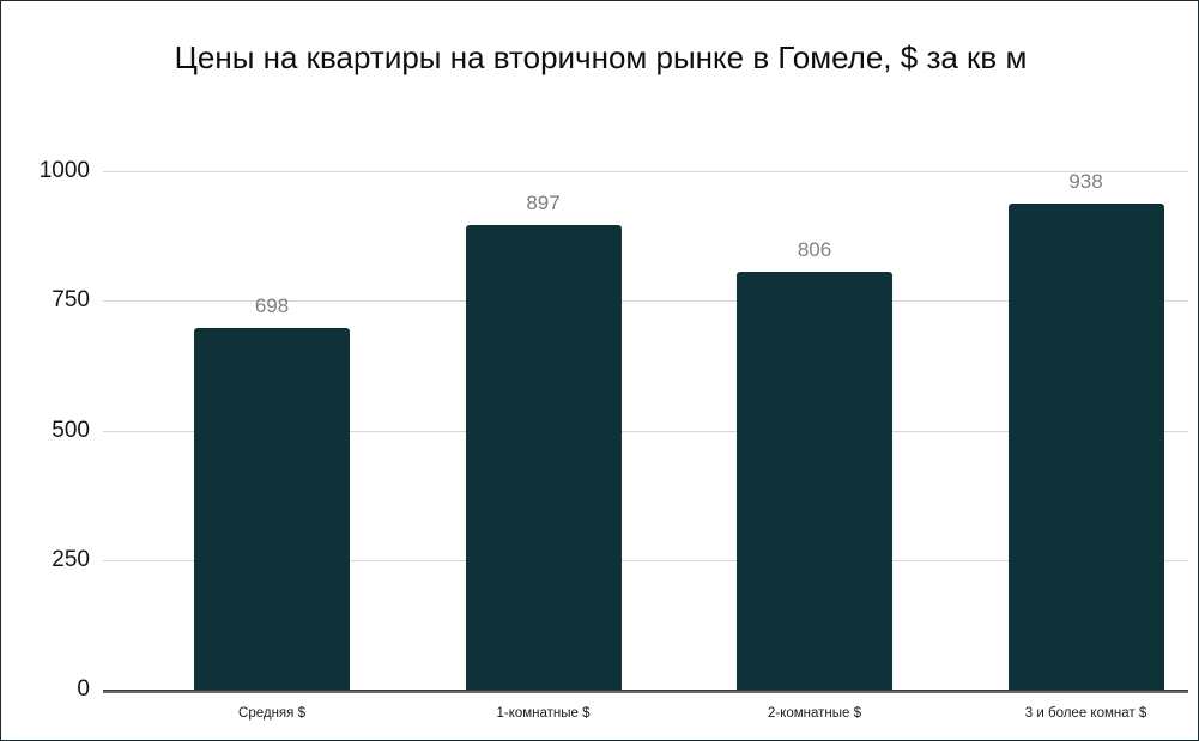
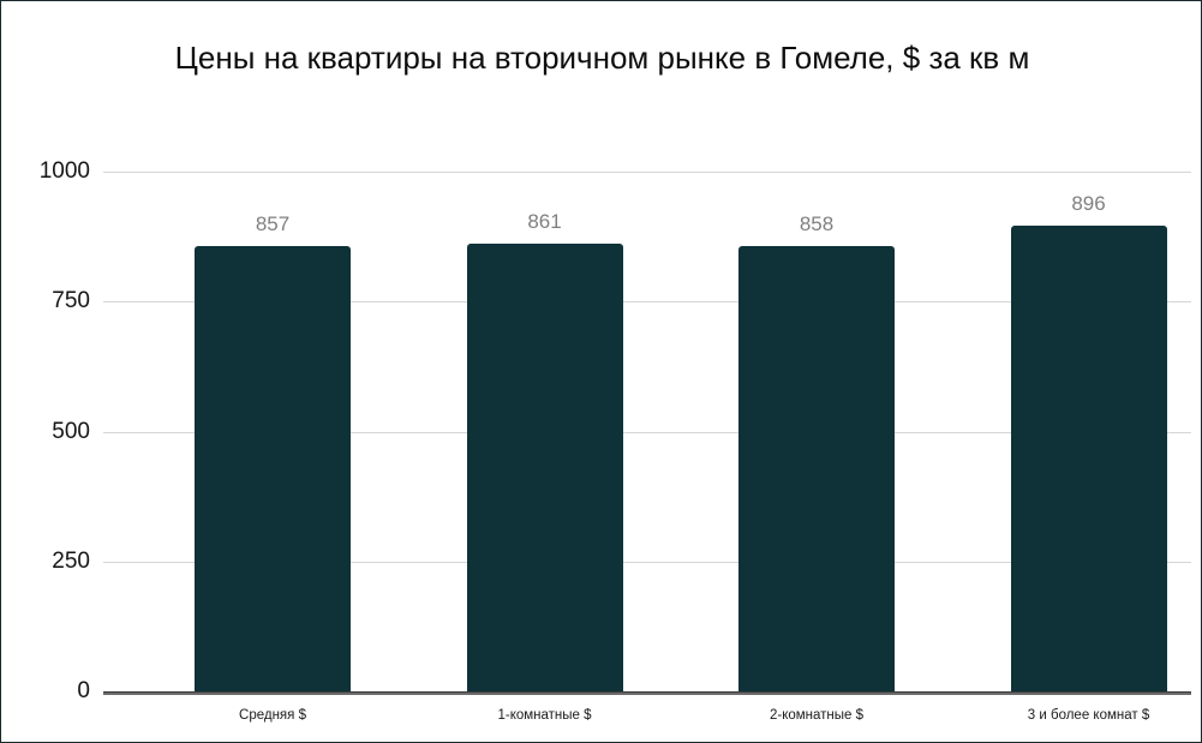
Средняя $: 698 -> 857
1-комнатные $: 897 -> 861
2-комнатные $: 806 -> 858
3 и более комнат $: 938 -> 896
